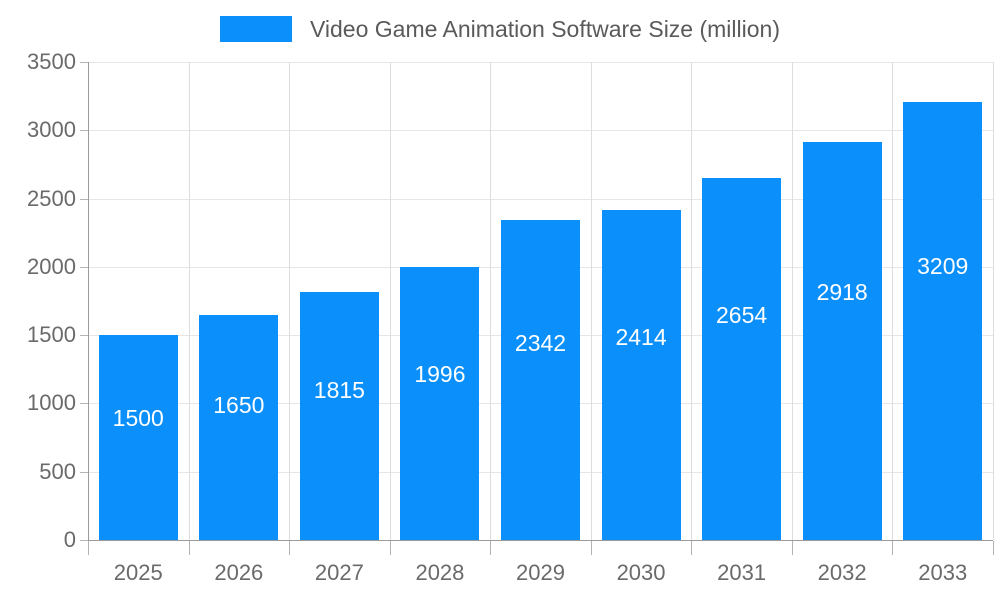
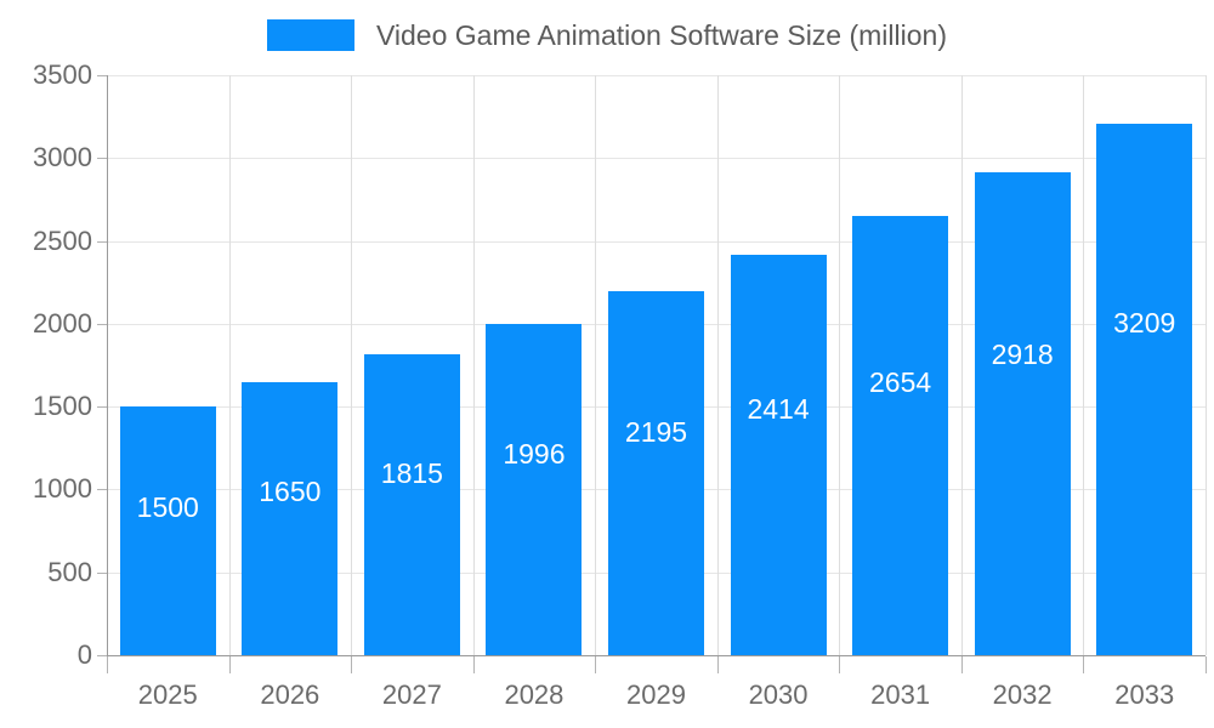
2029: 2342 -> 2195
